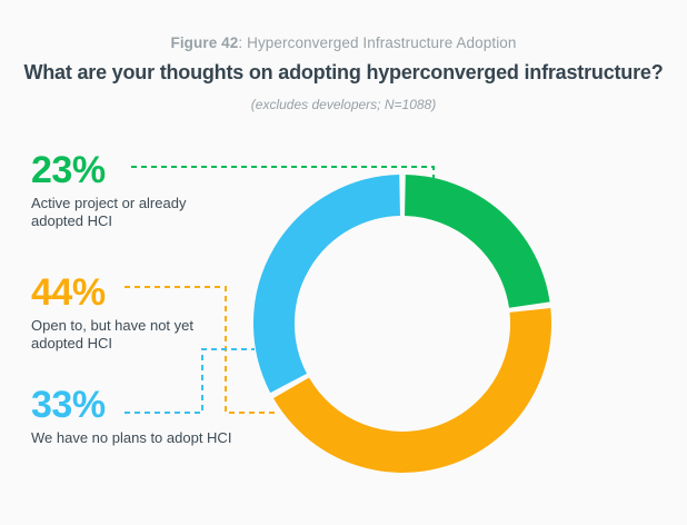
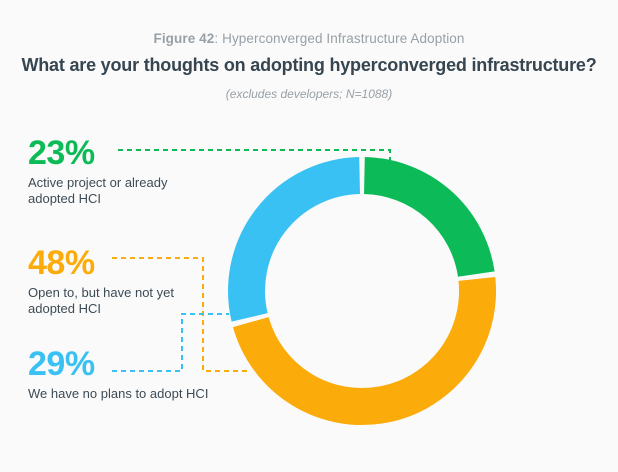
Open to, but have not yet adopted HCI: 44% -> 48%
We have no plans to adopt HCI: 33% -> 29%
